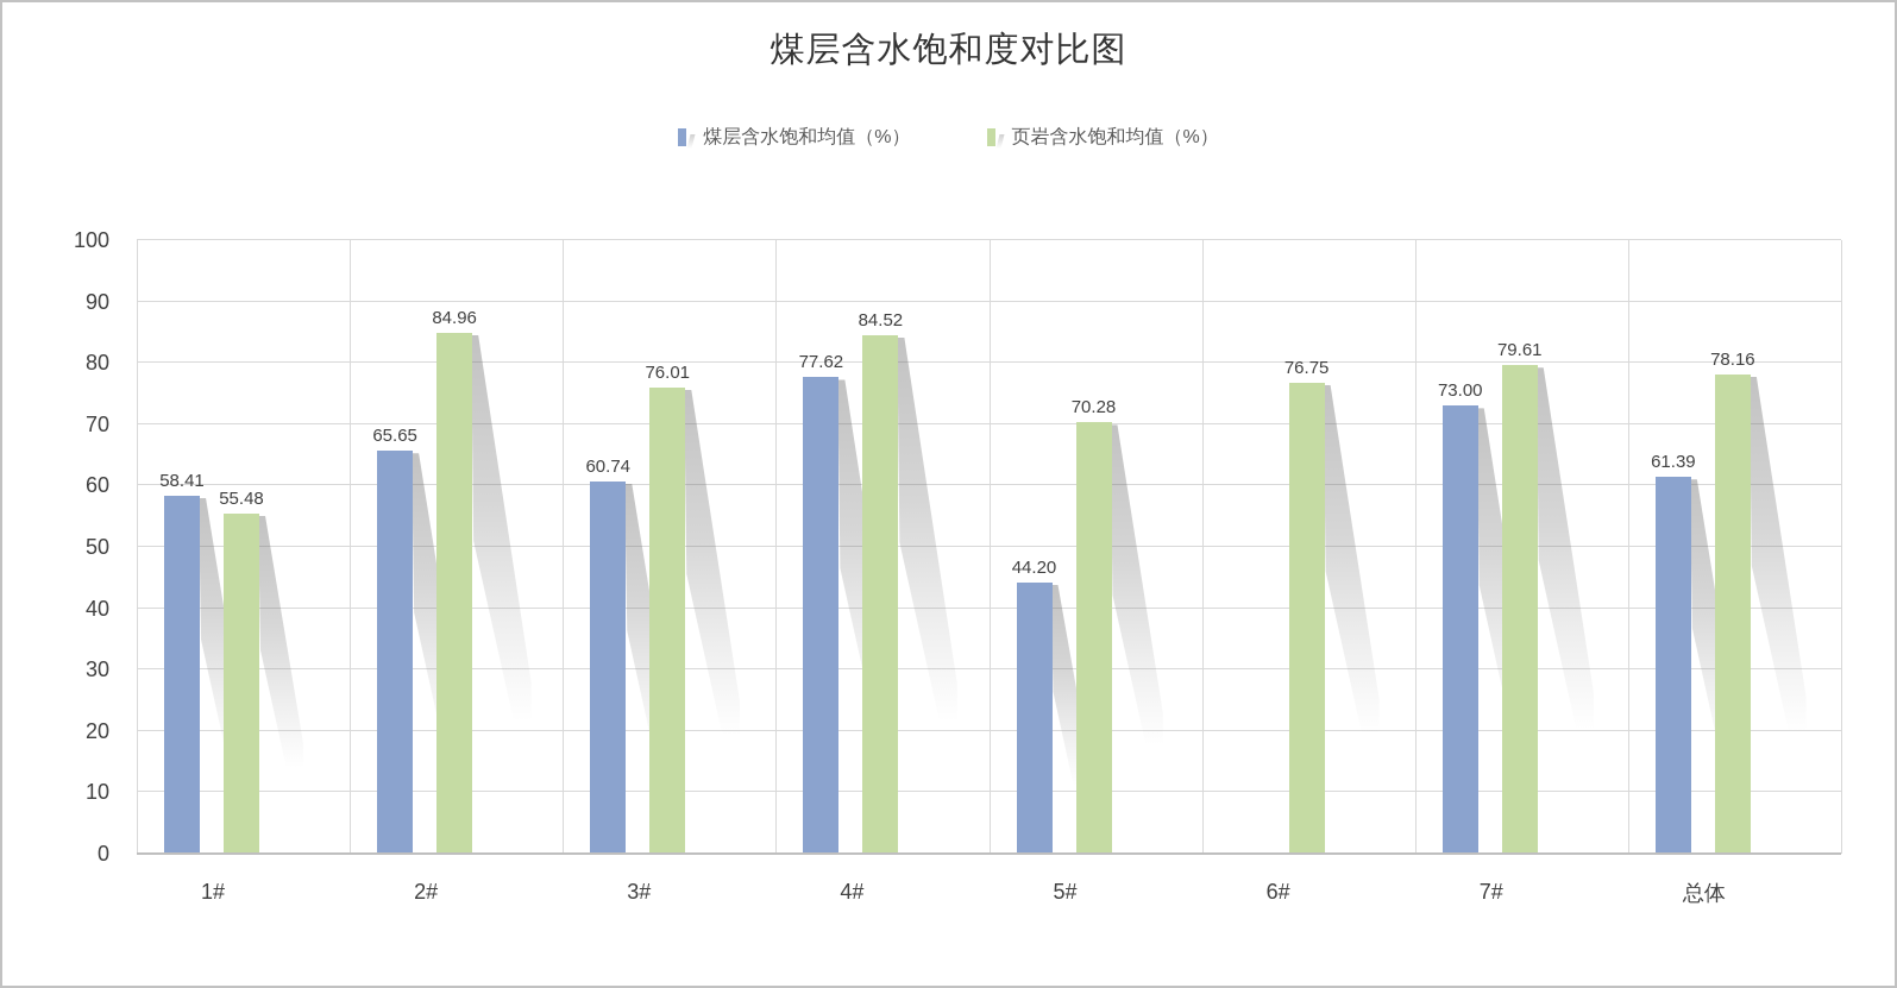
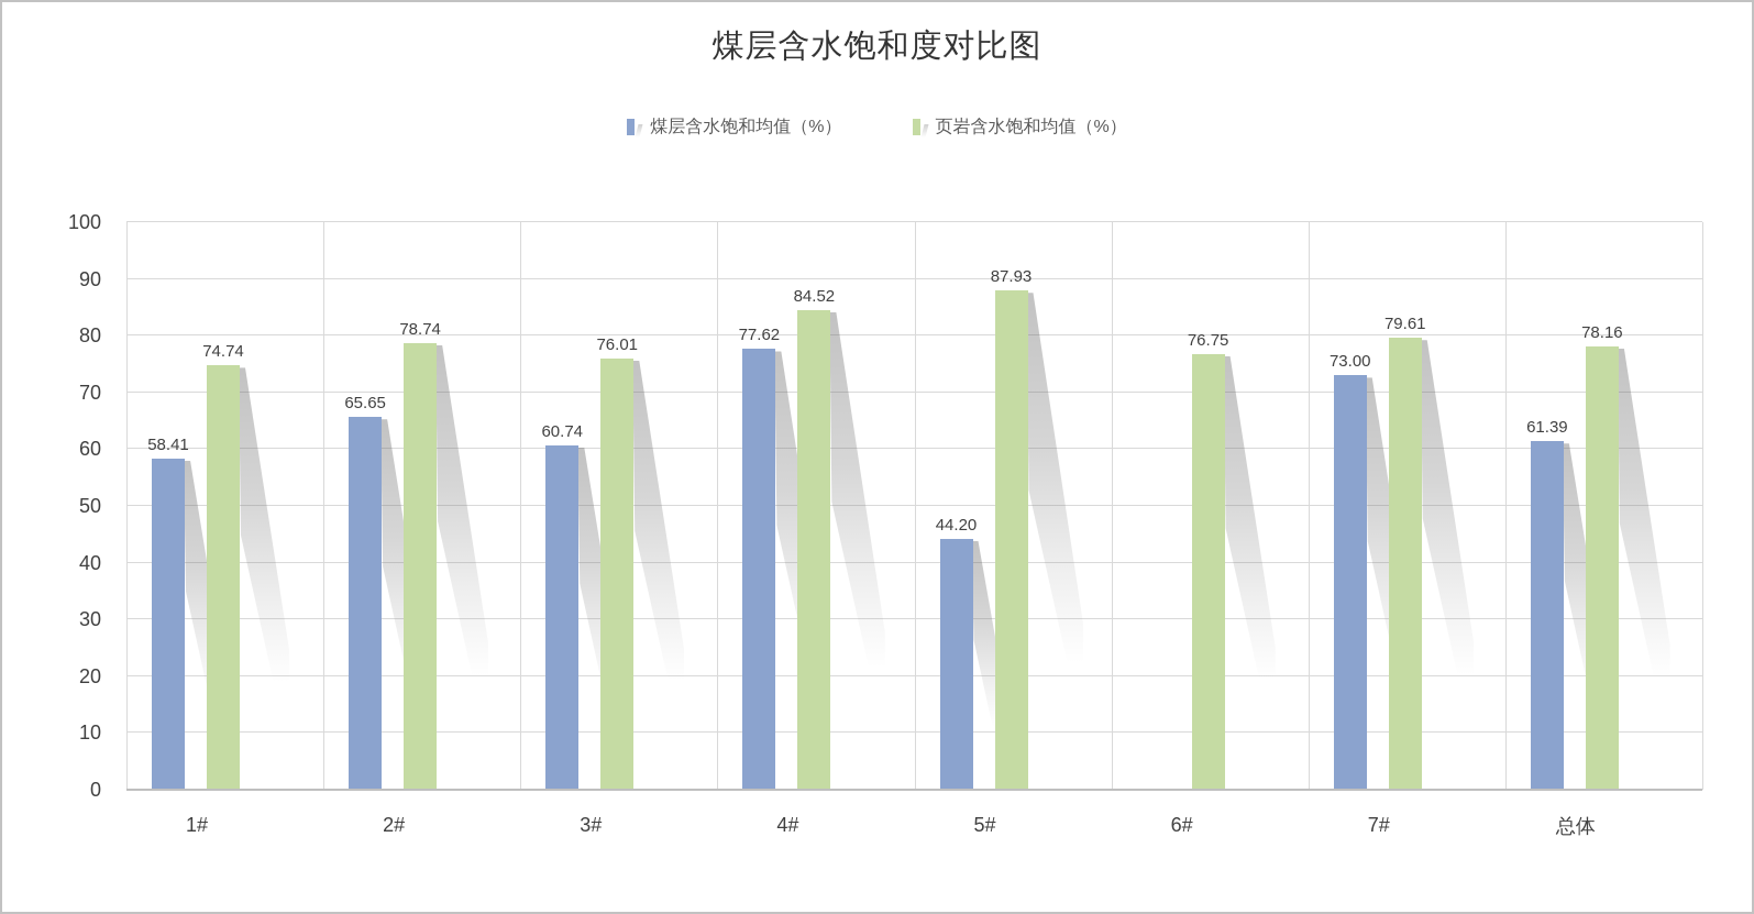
页岩含水饱和均值（%）/1#: 55.48 -> 74.74
页岩含水饱和均值（%）/2#: 84.96 -> 78.74
页岩含水饱和均值（%）/5#: 70.28 -> 87.93
